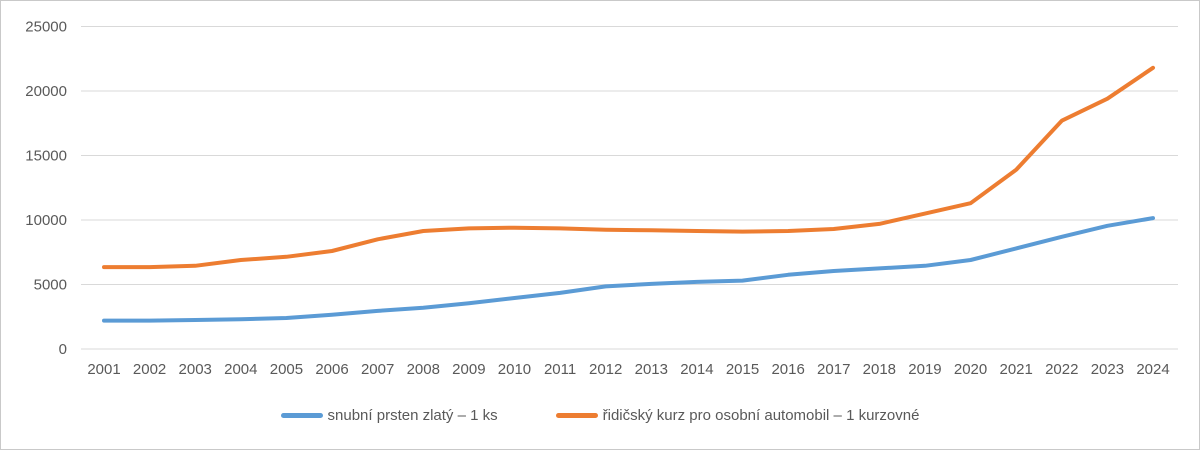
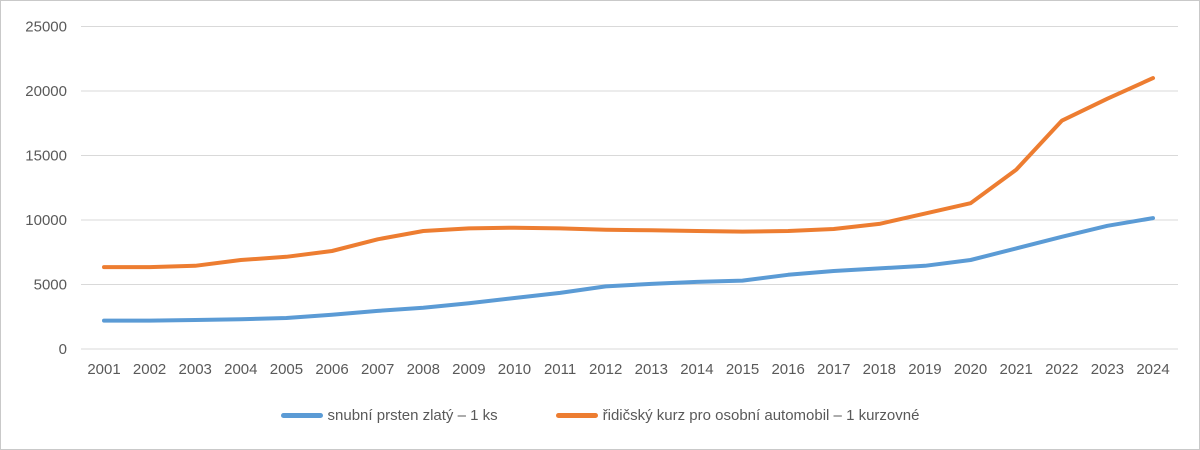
řidičský kurz pro osobní automobil – 1 kurzovné/2024: 21800 -> 21000
